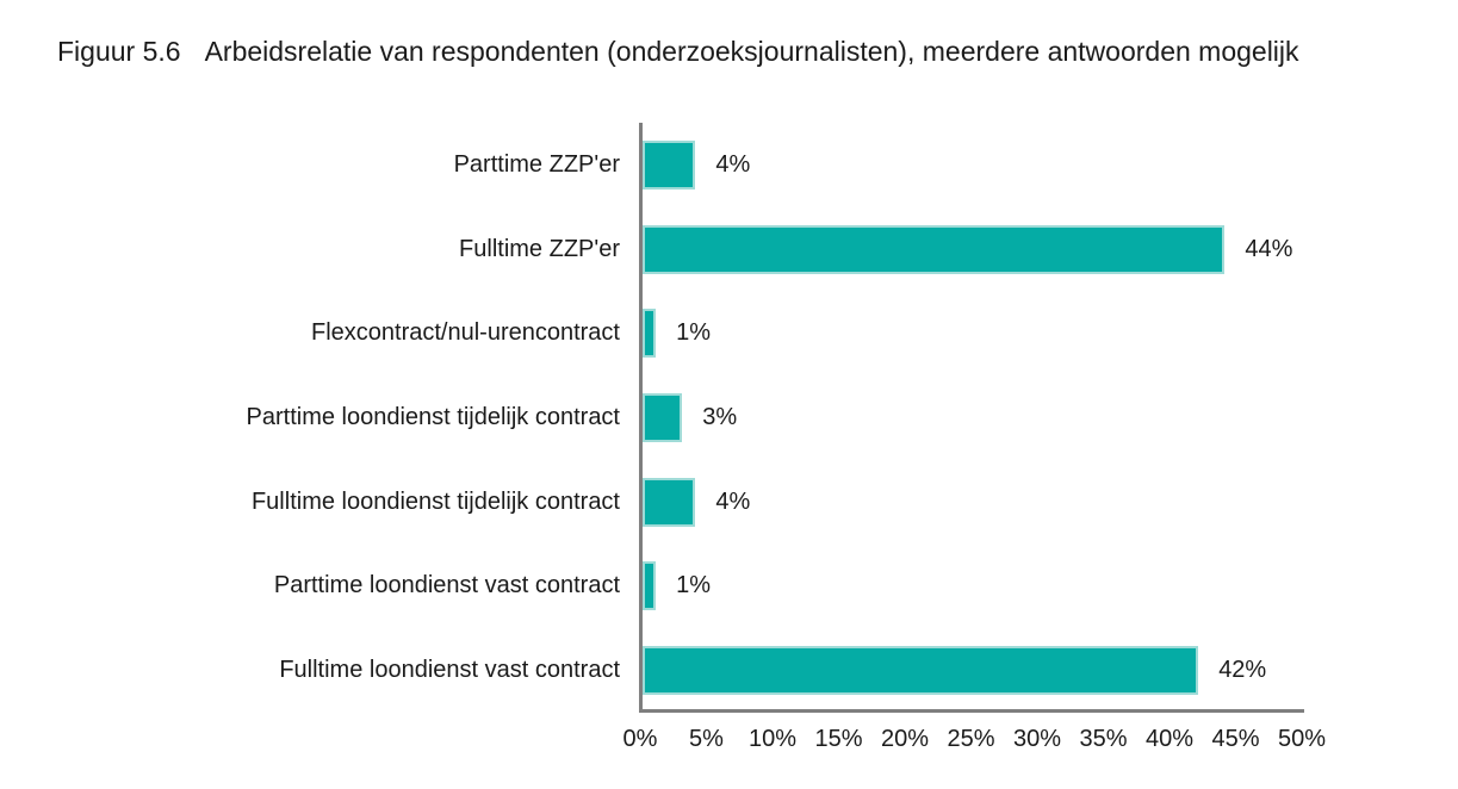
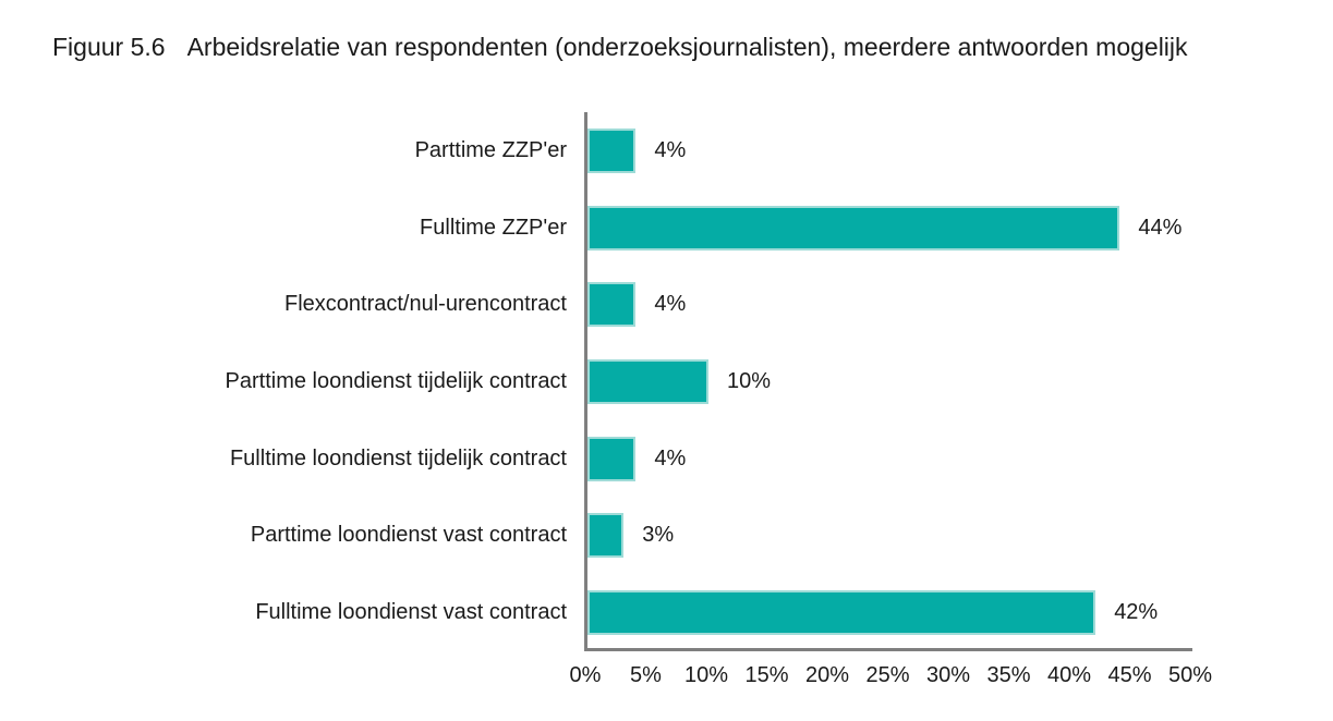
Flexcontract/nul-urencontract: 1% -> 4%
Parttime loondienst tijdelijk contract: 3% -> 10%
Parttime loondienst vast contract: 1% -> 3%
